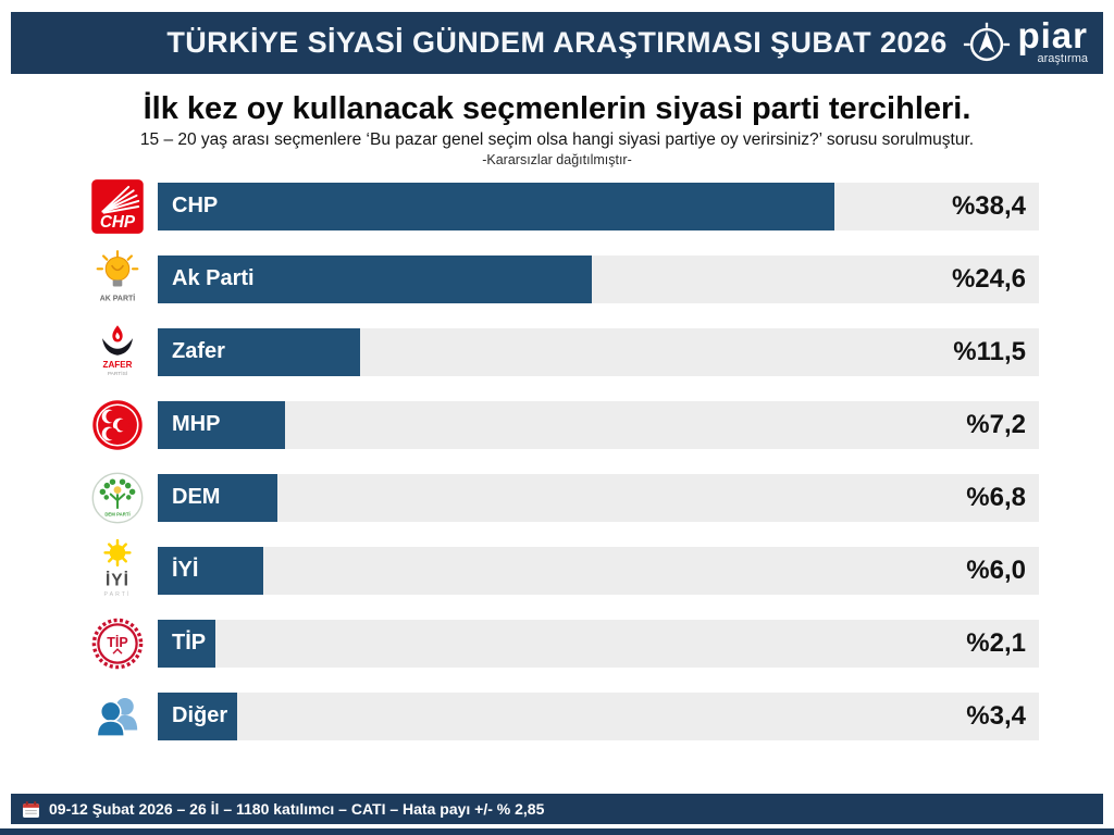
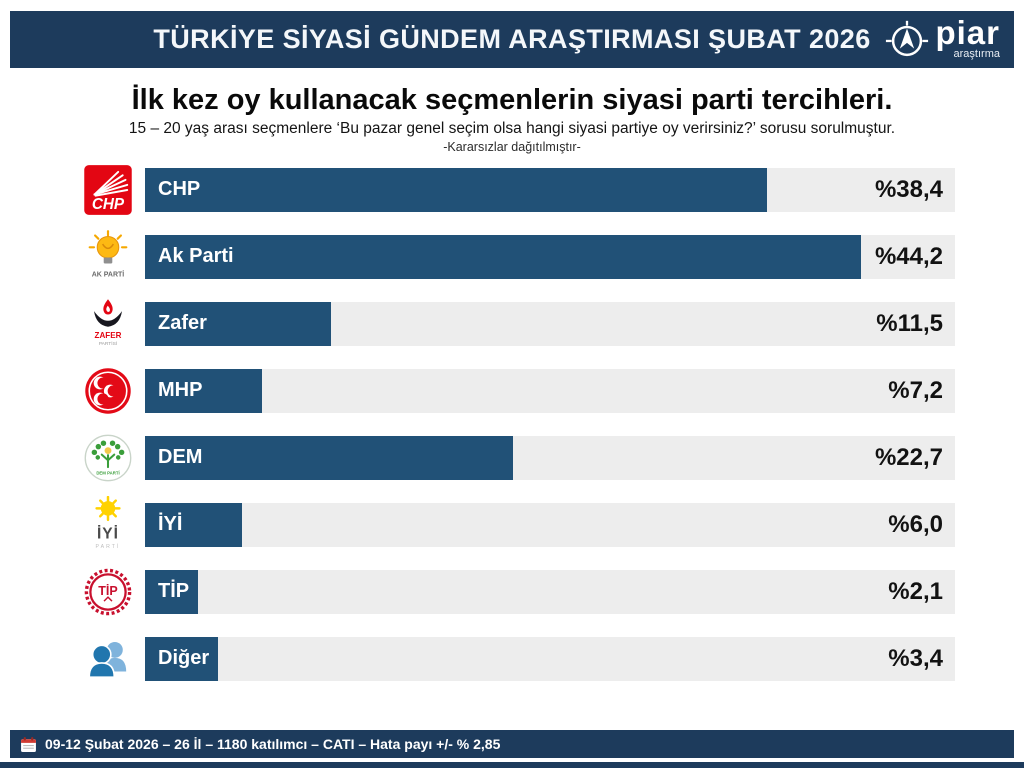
Ak Parti: 24,6 -> 44,2
DEM: 6,8 -> 22,7
